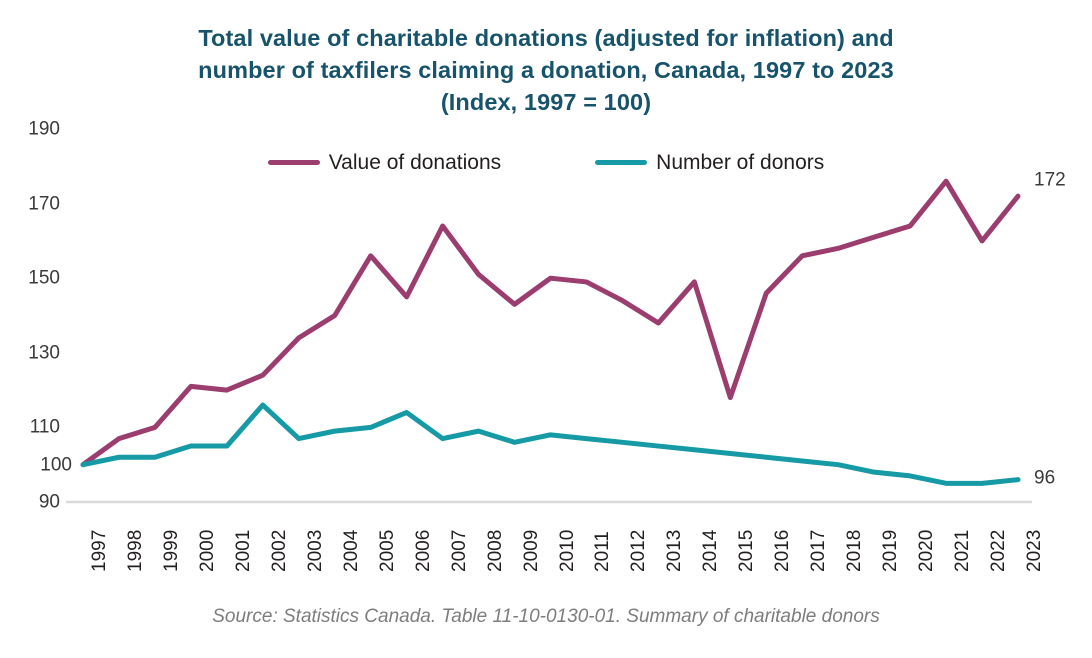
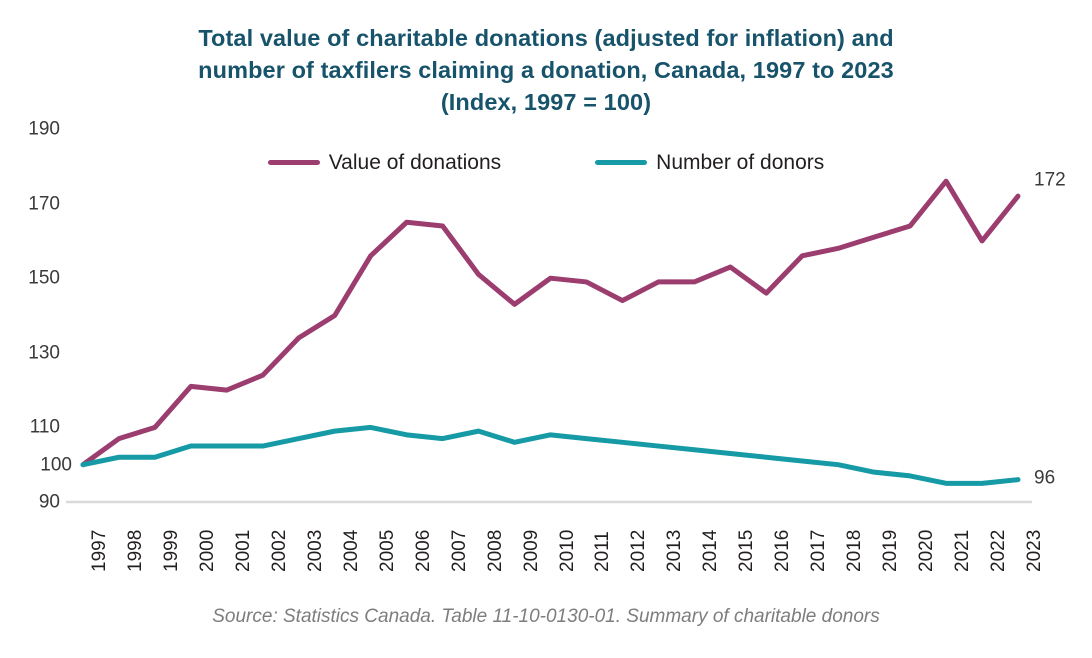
Number of donors/2002: 116 -> 105
Value of donations/2006: 145 -> 165
Number of donors/2006: 114 -> 108
Value of donations/2013: 138 -> 149
Value of donations/2015: 118 -> 153
